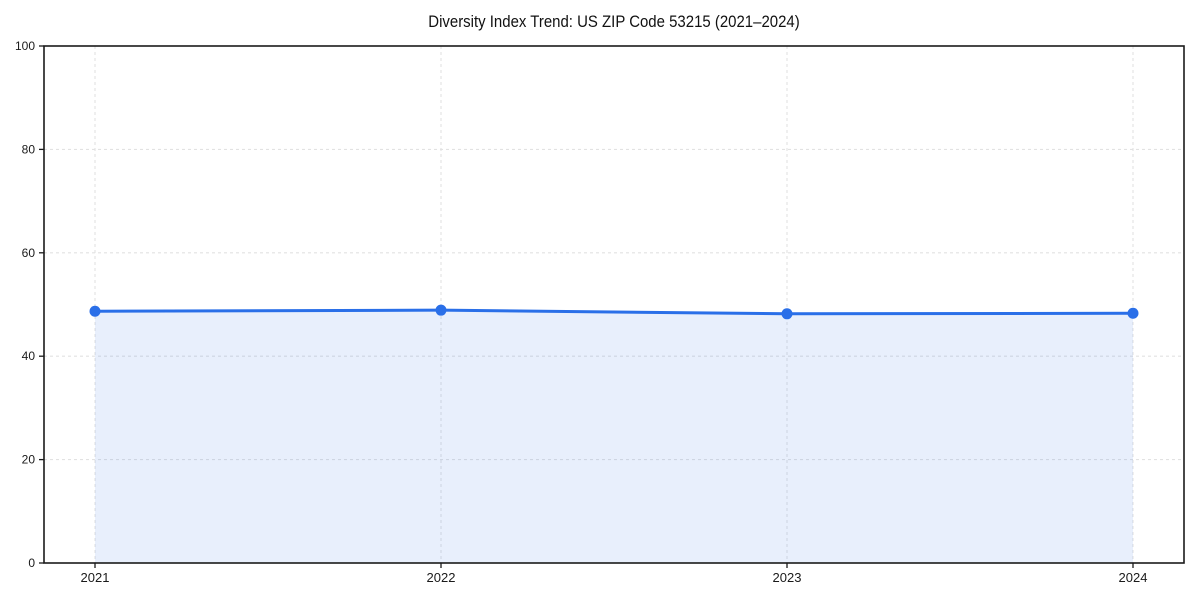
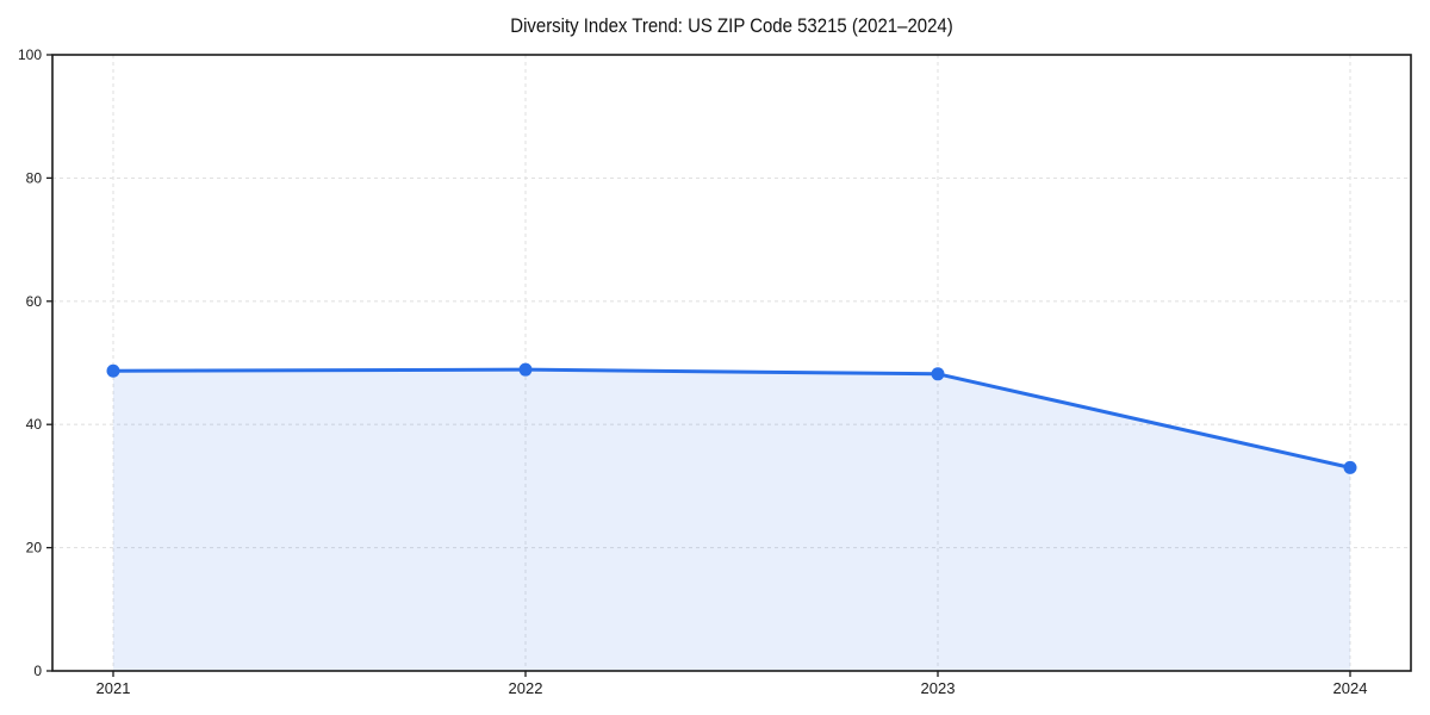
2024: 48 -> 33
